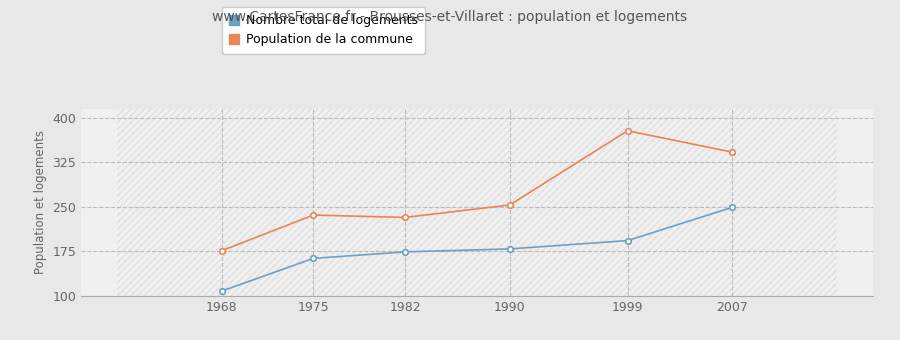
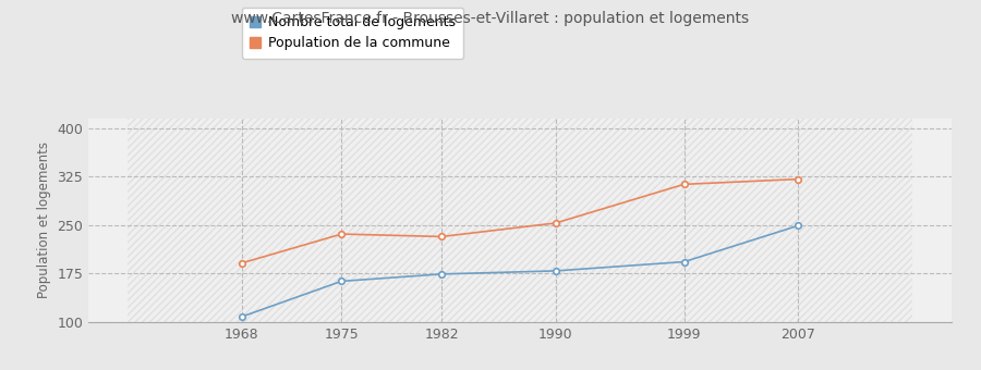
Population de la commune/1968: 176 -> 191
Population de la commune/1999: 378 -> 313
Population de la commune/2007: 342 -> 321
